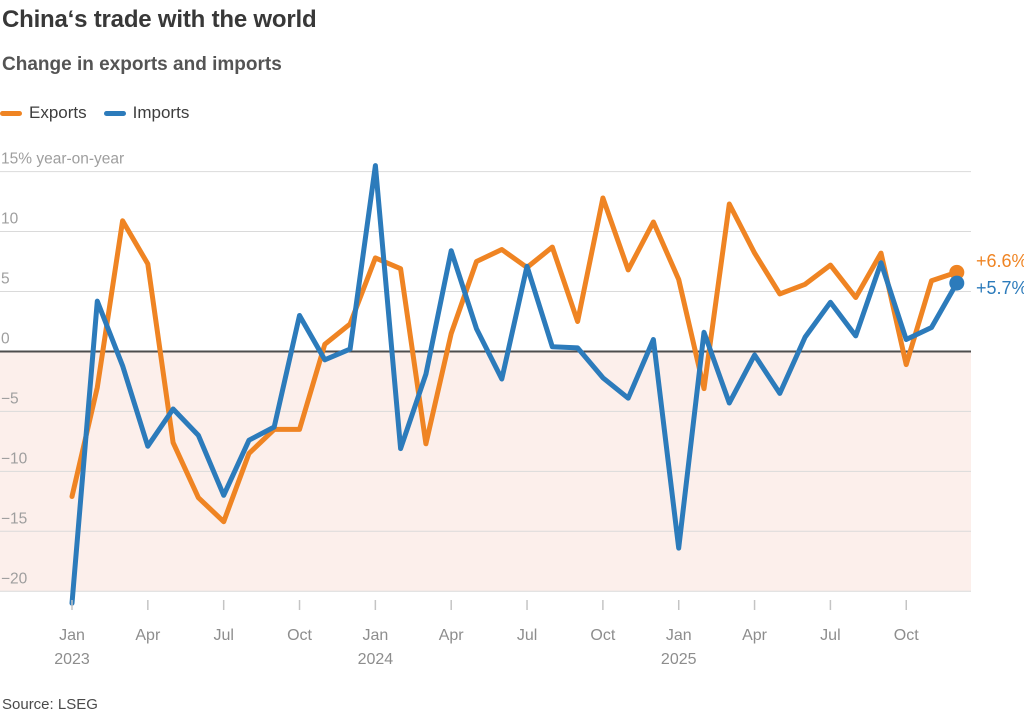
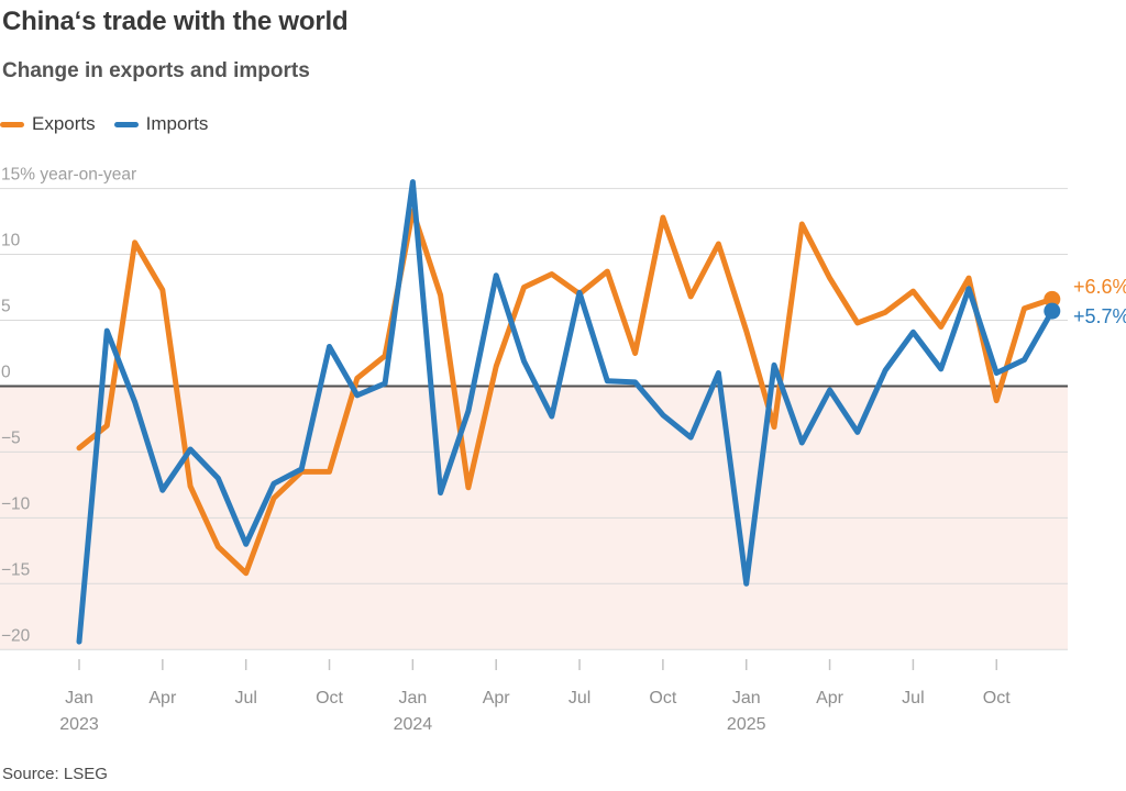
Exports/Jan 2023: -12.1 -> -4.7
Imports/Jan 2023: -21.0 -> -19.4
Exports/Jan 2024: 7.8 -> 13.3
Exports/Jan 2025: 6.0 -> 4.2
Imports/Jan 2025: -16.4 -> -15.0
